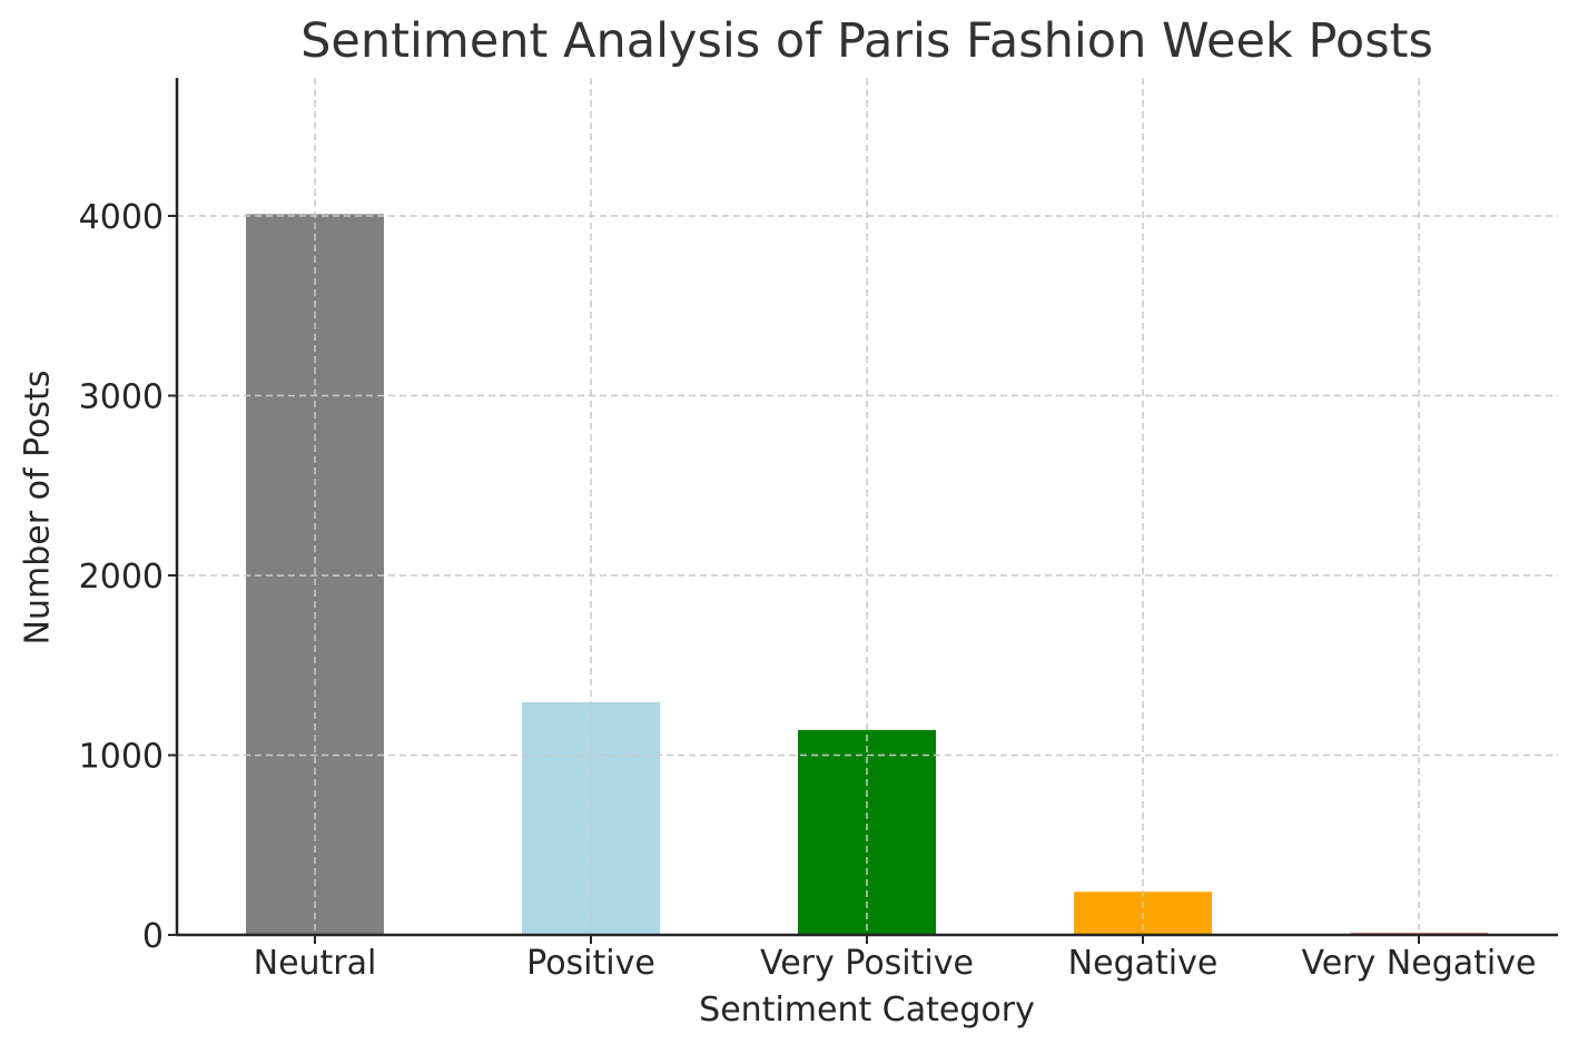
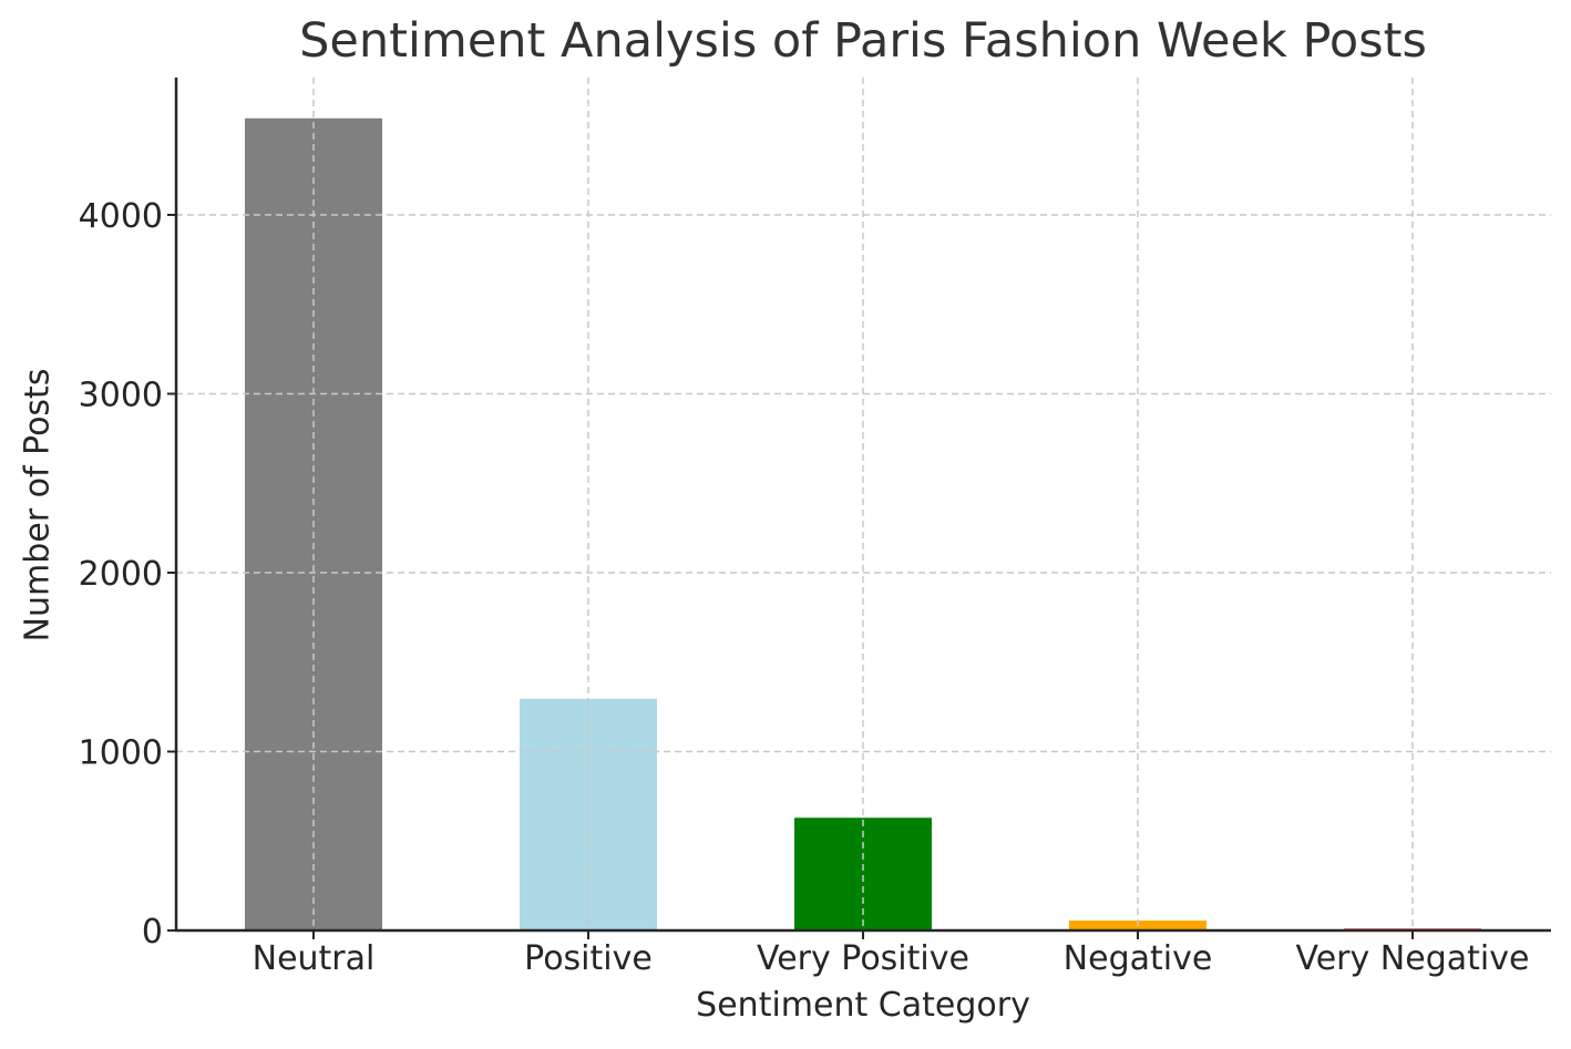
Neutral: 4010 -> 4540
Very Positive: 1140 -> 630
Negative: 240 -> 60
